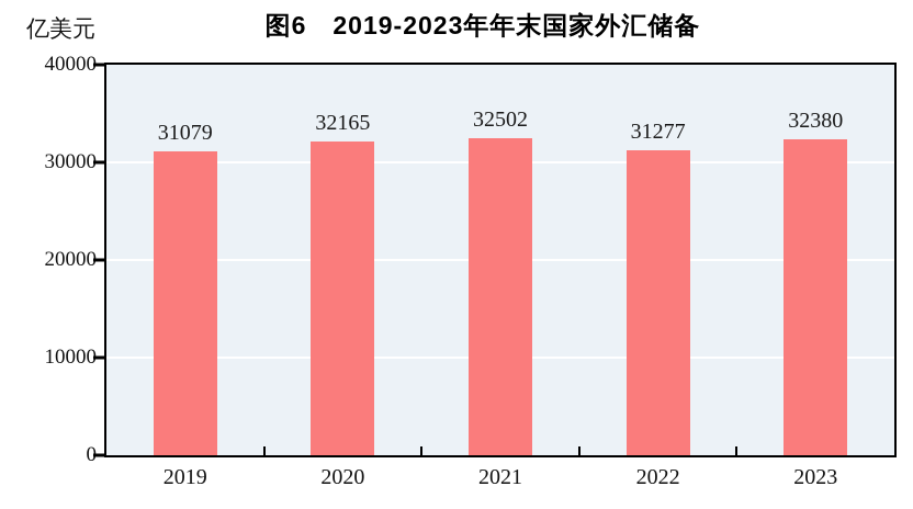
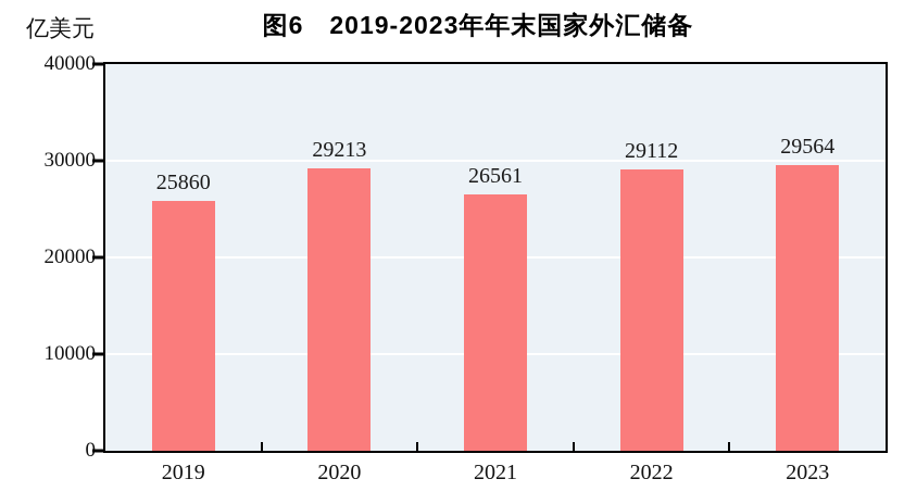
2019: 31079 -> 25860
2020: 32165 -> 29213
2021: 32502 -> 26561
2022: 31277 -> 29112
2023: 32380 -> 29564
